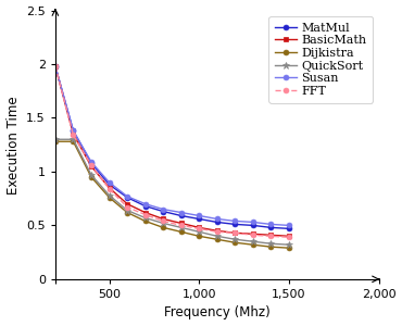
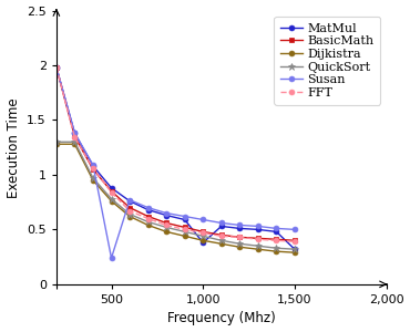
Susan/500: 0.90 -> 0.24
MatMul/1,000: 0.56 -> 0.38
MatMul/1,500: 0.47 -> 0.32
